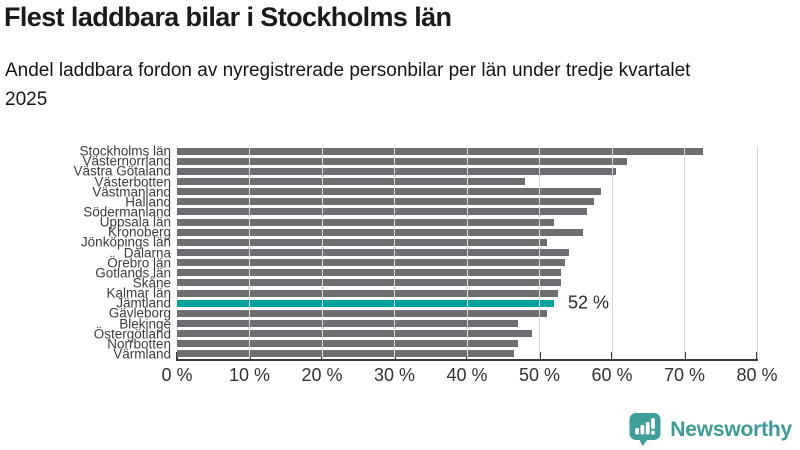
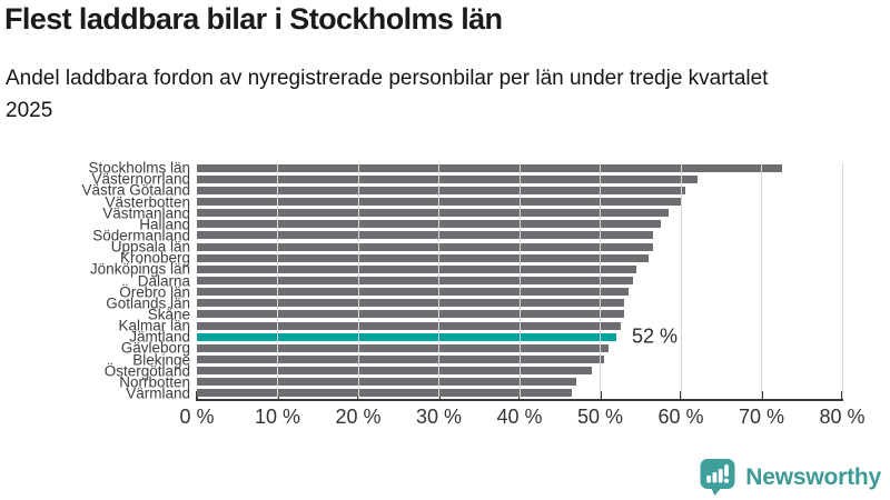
Västerbotten: 48% -> 60%
Uppsala län: 52% -> 56%
Jönköpings län: 51% -> 54%
Blekinge: 47% -> 50%
